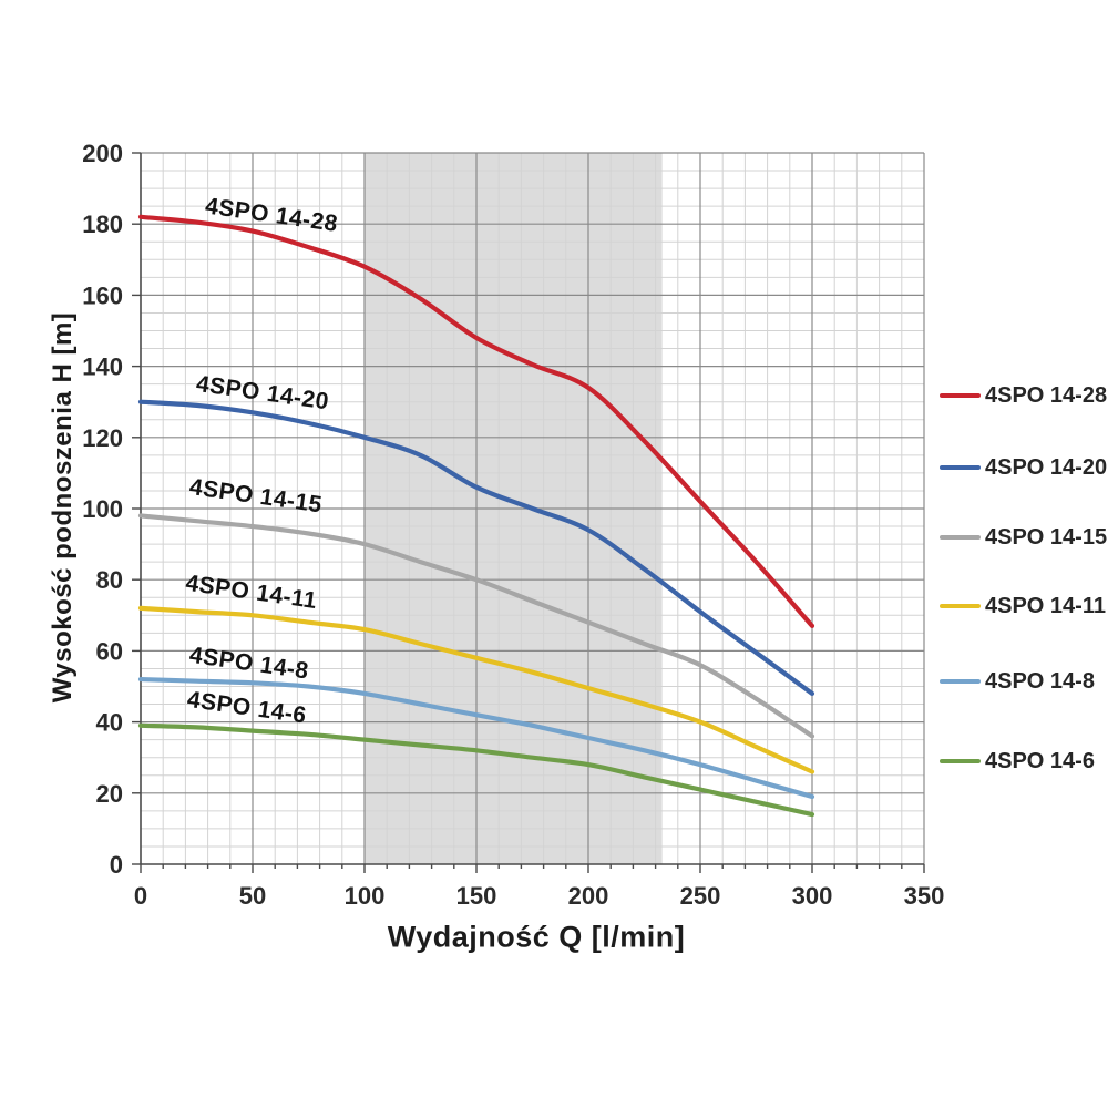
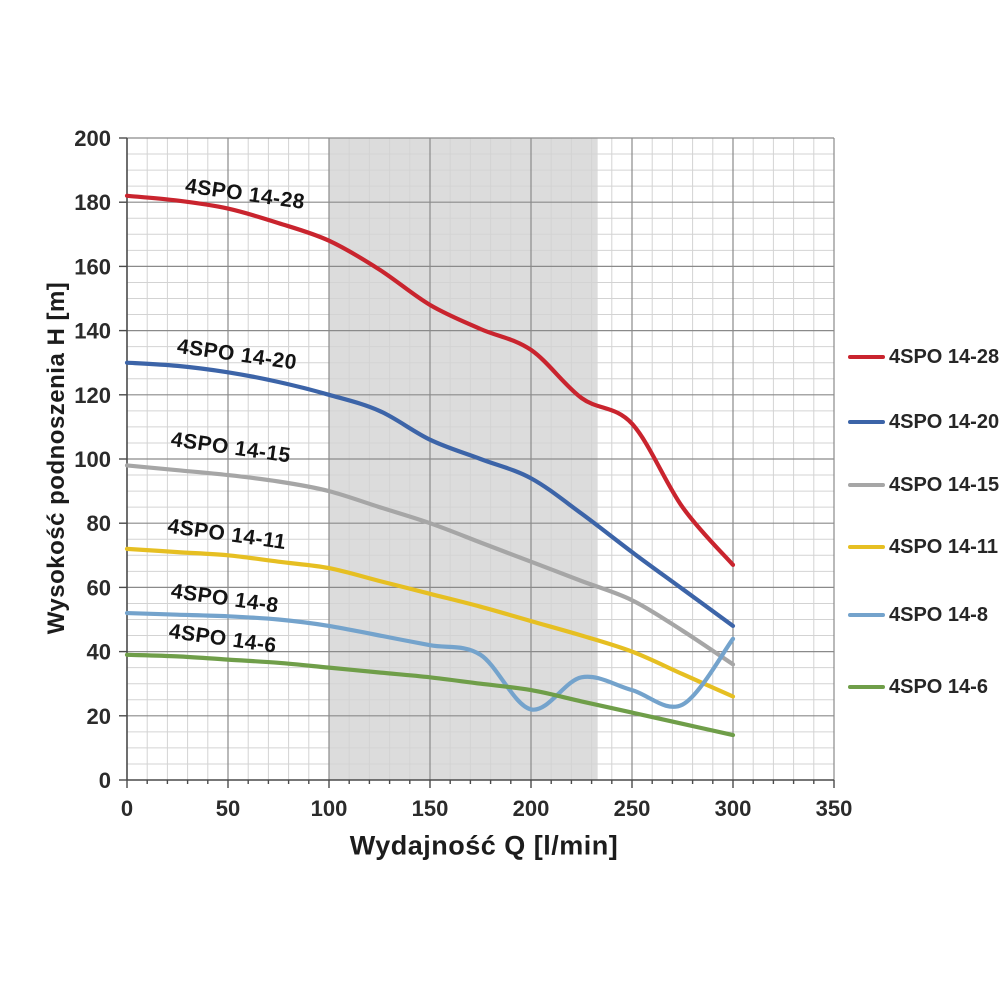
4SPO 14-8/200: 36 -> 22
4SPO 14-28/250: 102 -> 111
4SPO 14-8/300: 19 -> 44
